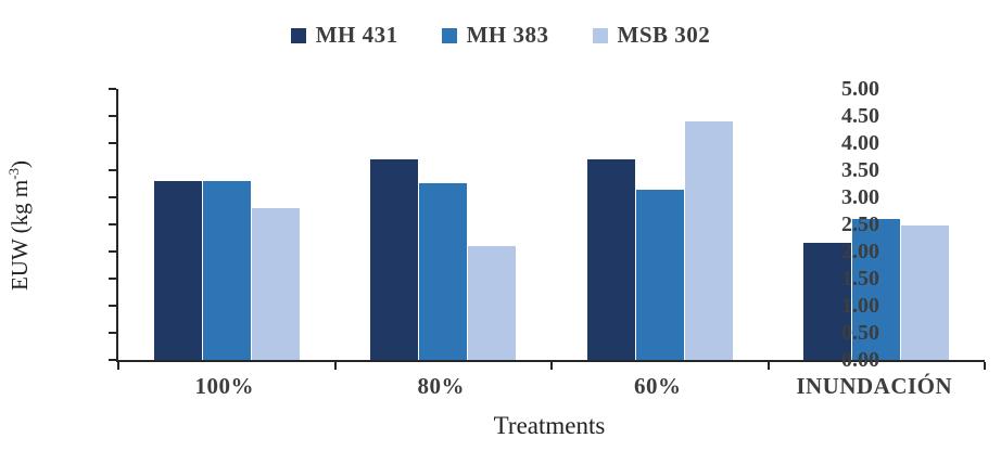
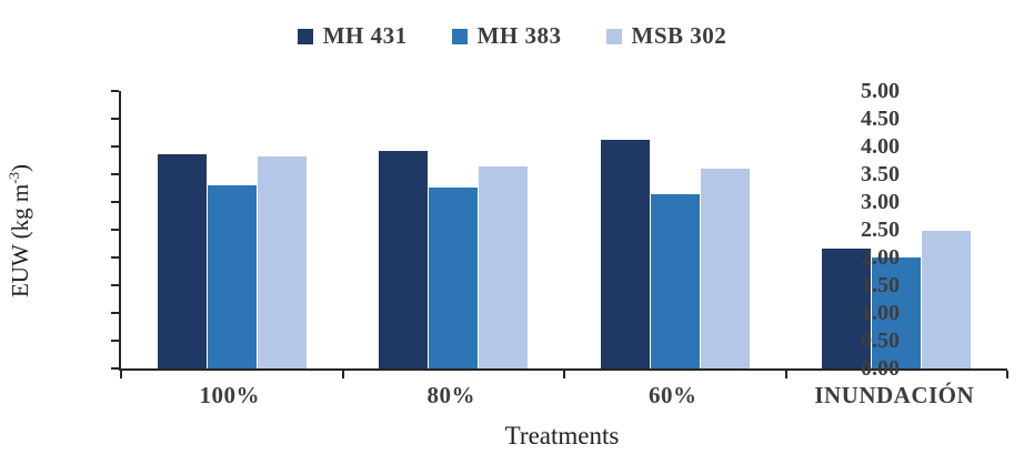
MH 431/100%: 3.3 -> 3.9
MSB 302/100%: 2.8 -> 3.8
MH 431/80%: 3.7 -> 3.9
MSB 302/80%: 2.1 -> 3.6
MH 431/60%: 3.7 -> 4.1
MSB 302/60%: 4.4 -> 3.6
MH 383/INUNDACIÓN: 2.6 -> 2.0
